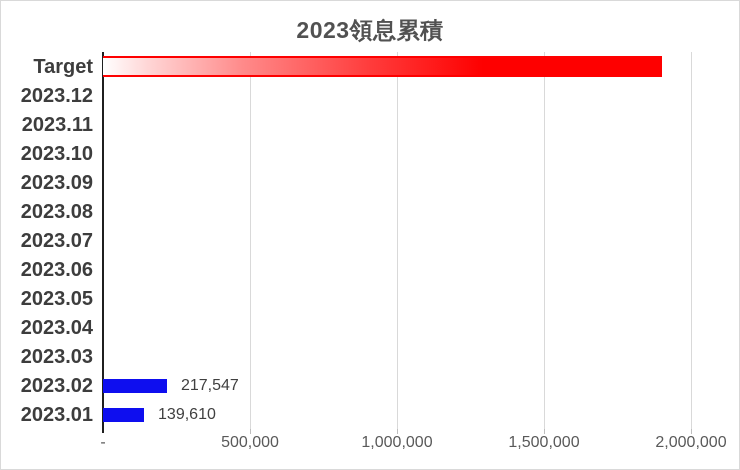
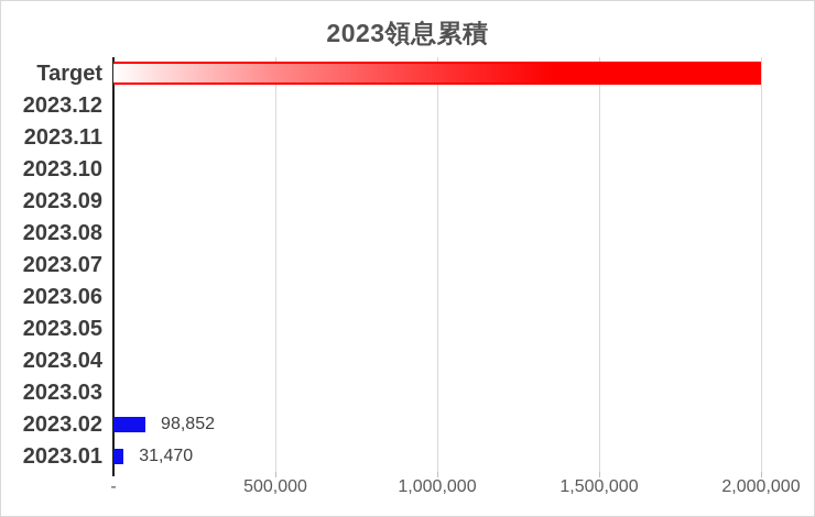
Target: 1900000 -> 2000000
2023.02: 217,547 -> 98,852
2023.01: 139,610 -> 31,470
